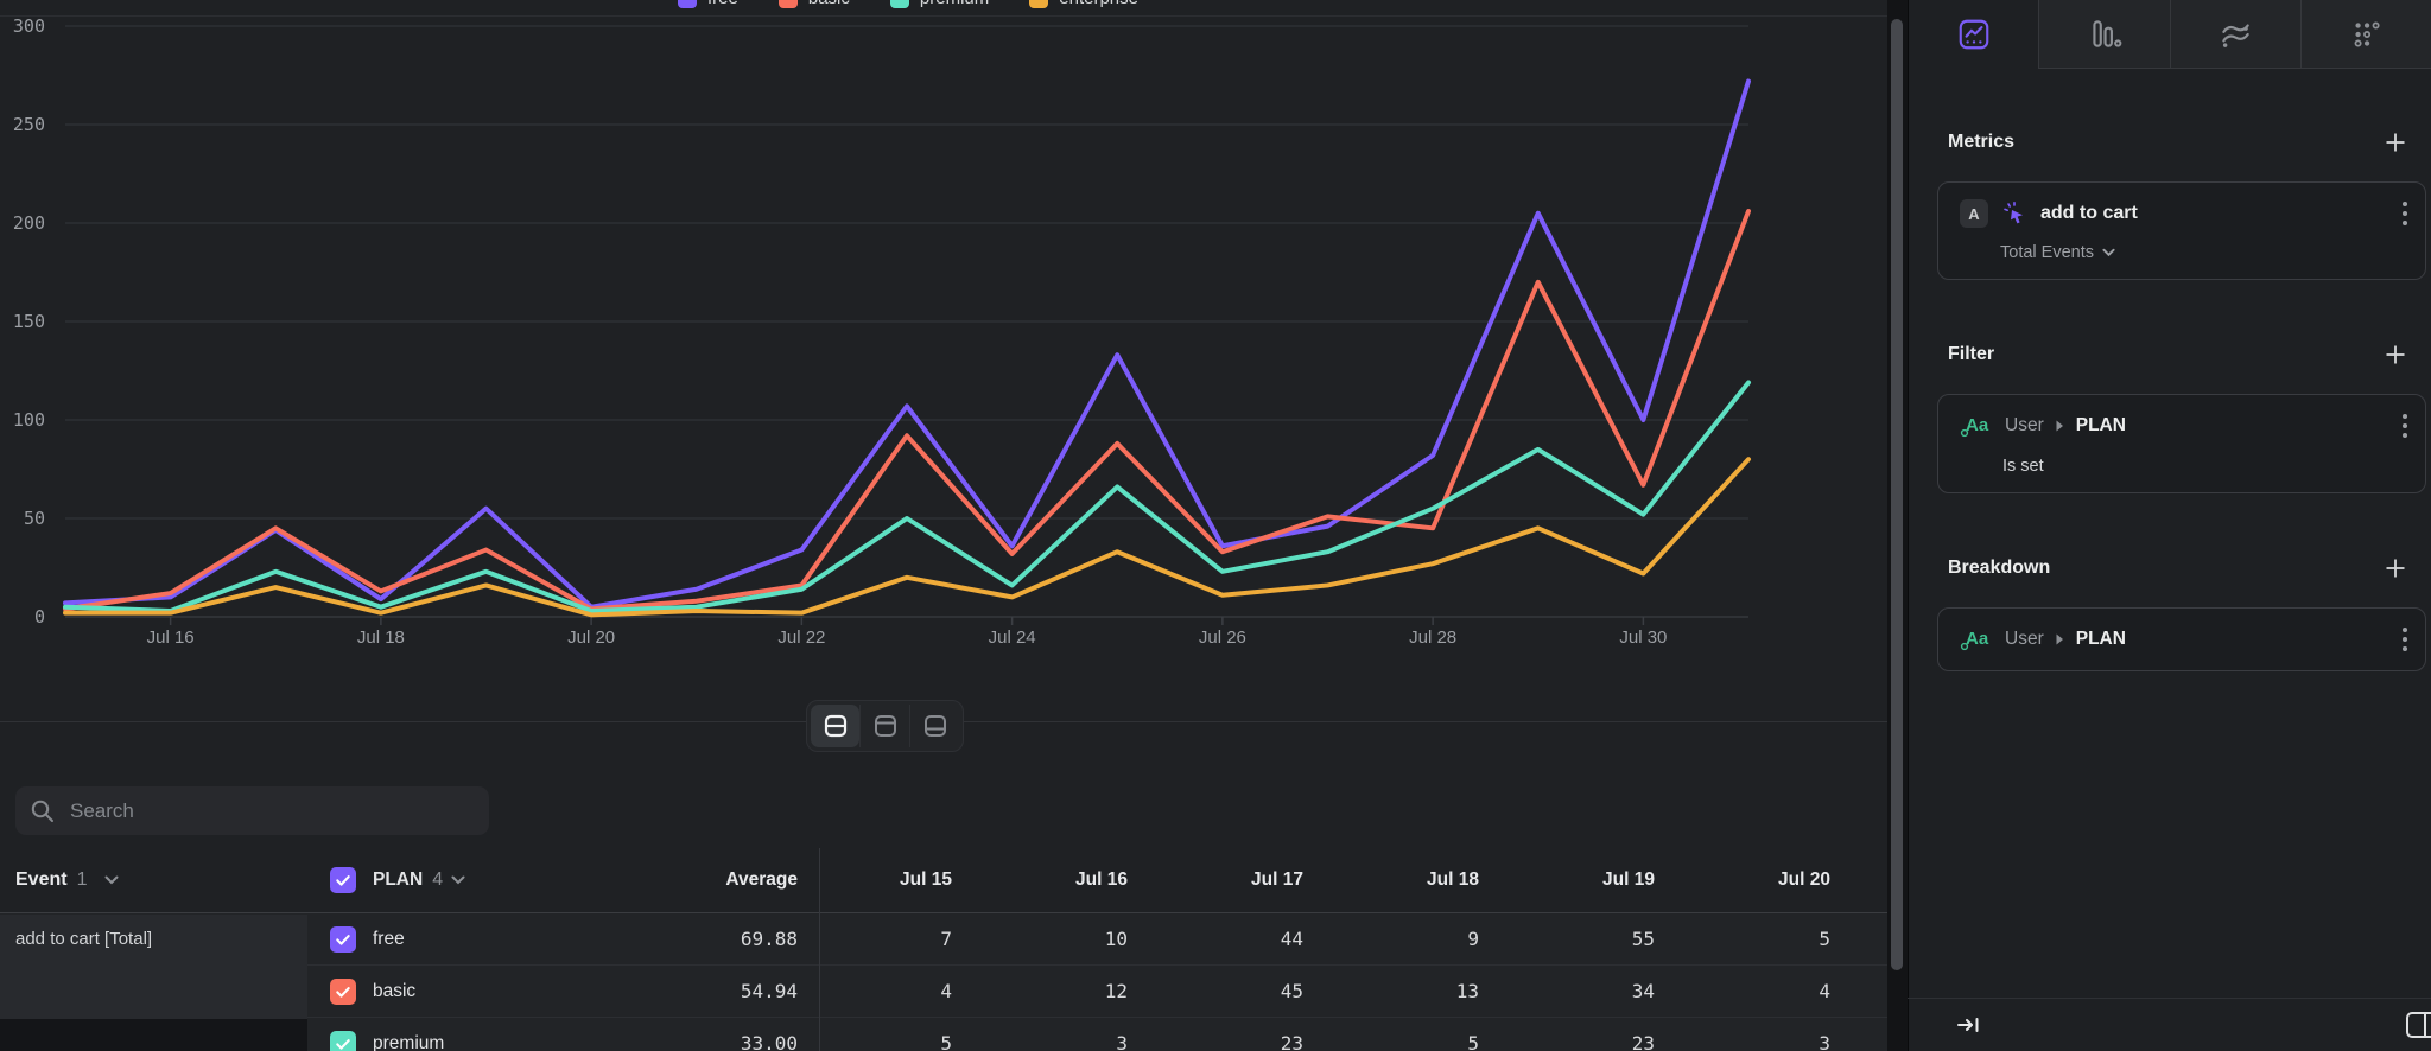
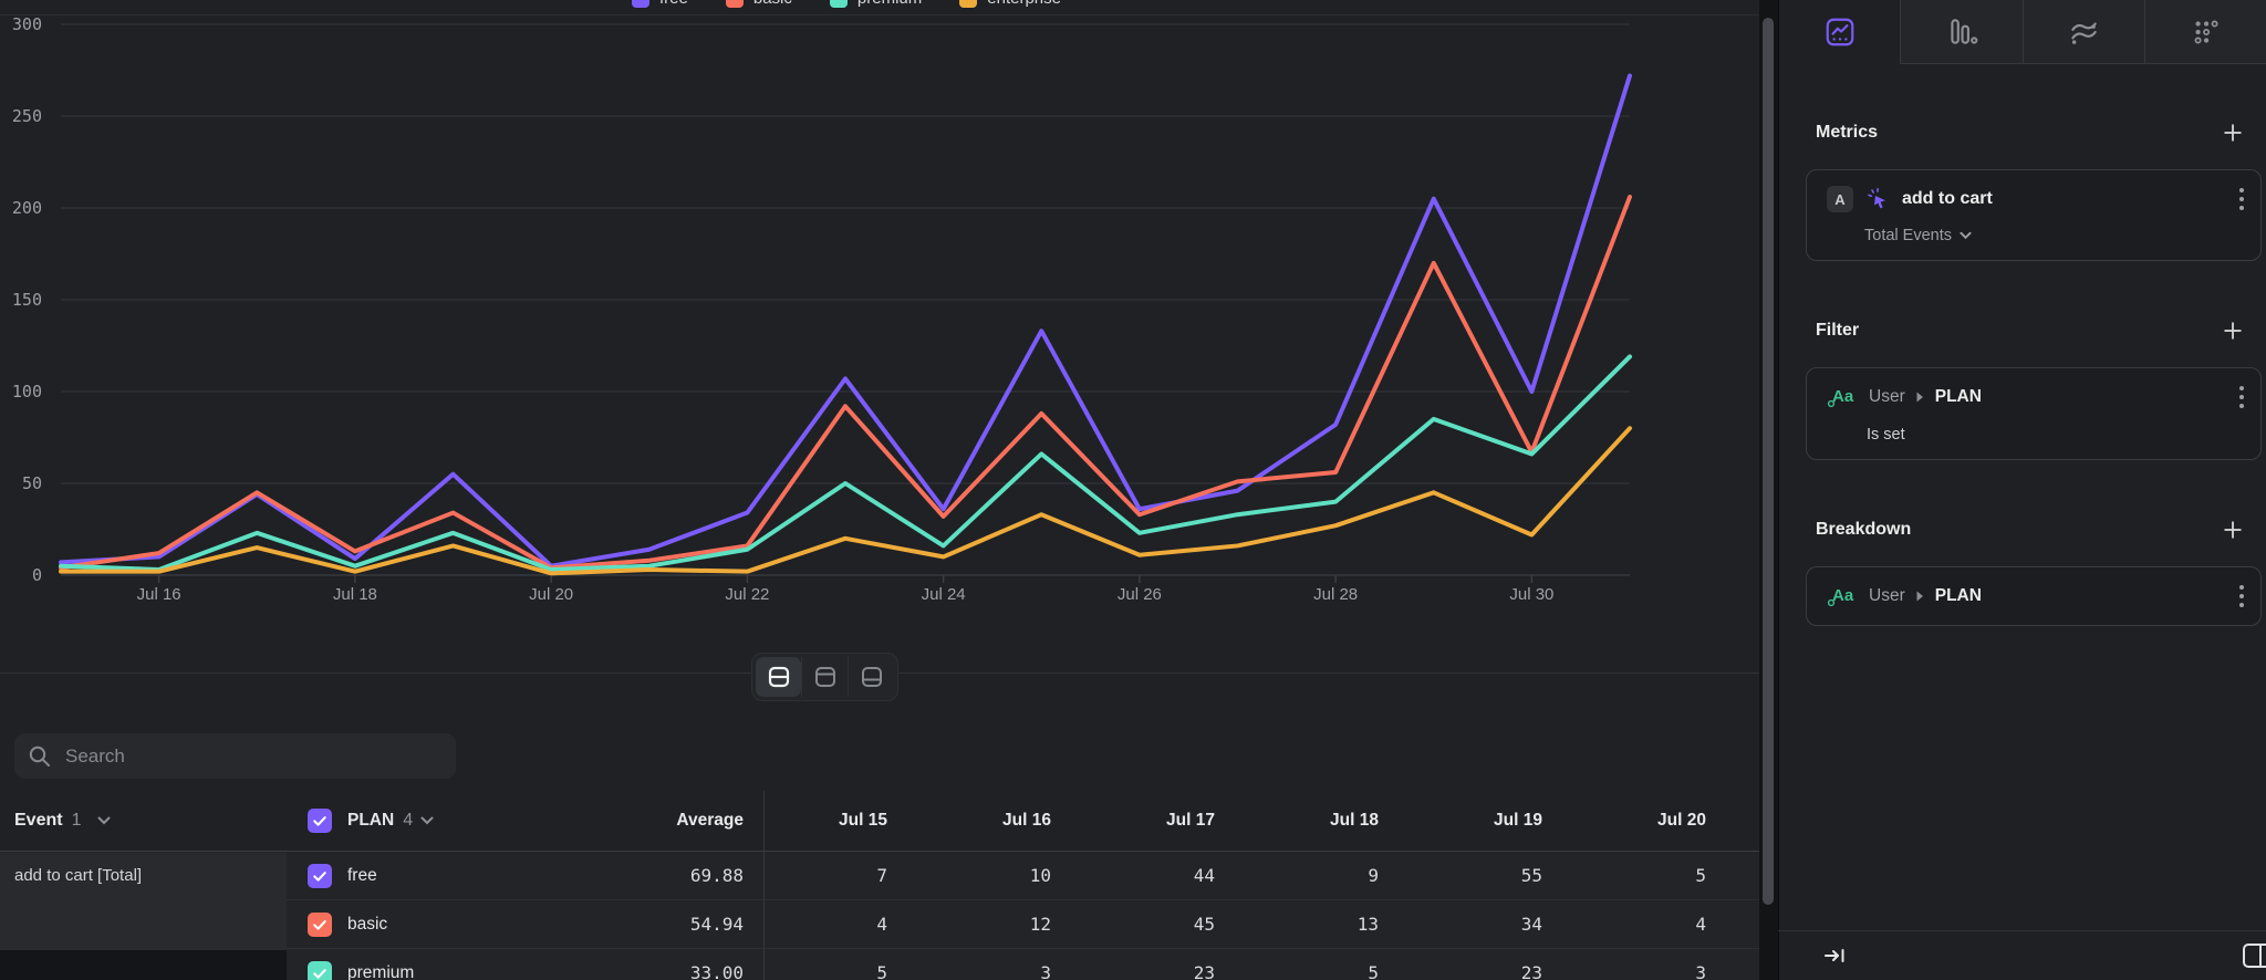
basic/Jul 28: 45 -> 56
premium/Jul 28: 55 -> 40
premium/Jul 30: 52 -> 66
